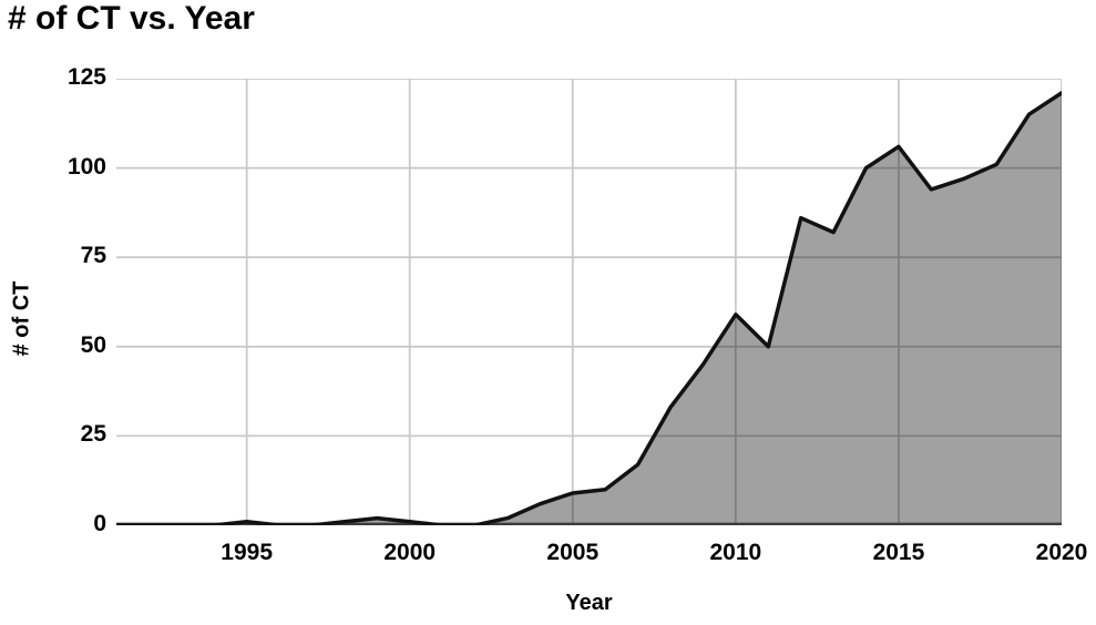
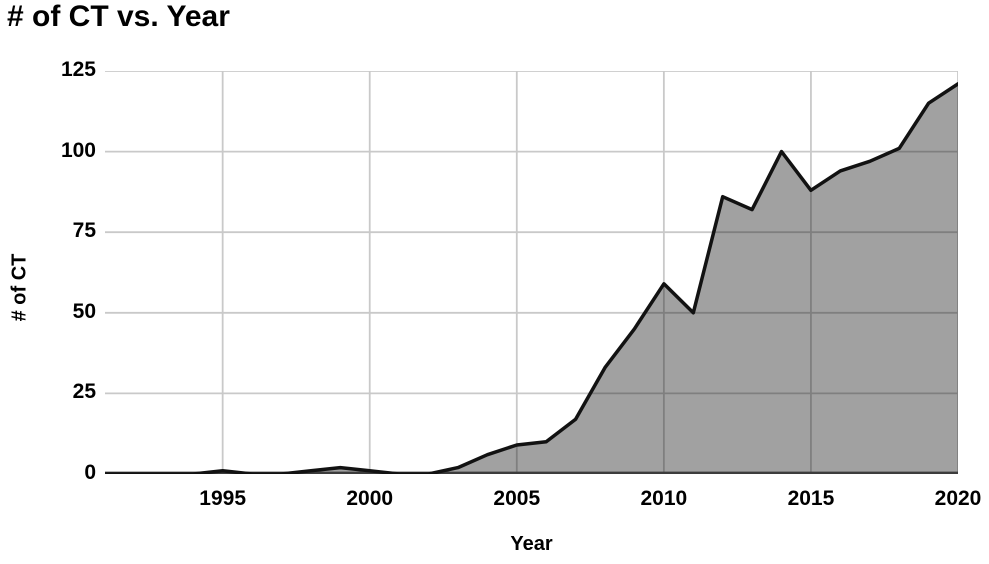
2015: 106 -> 88
